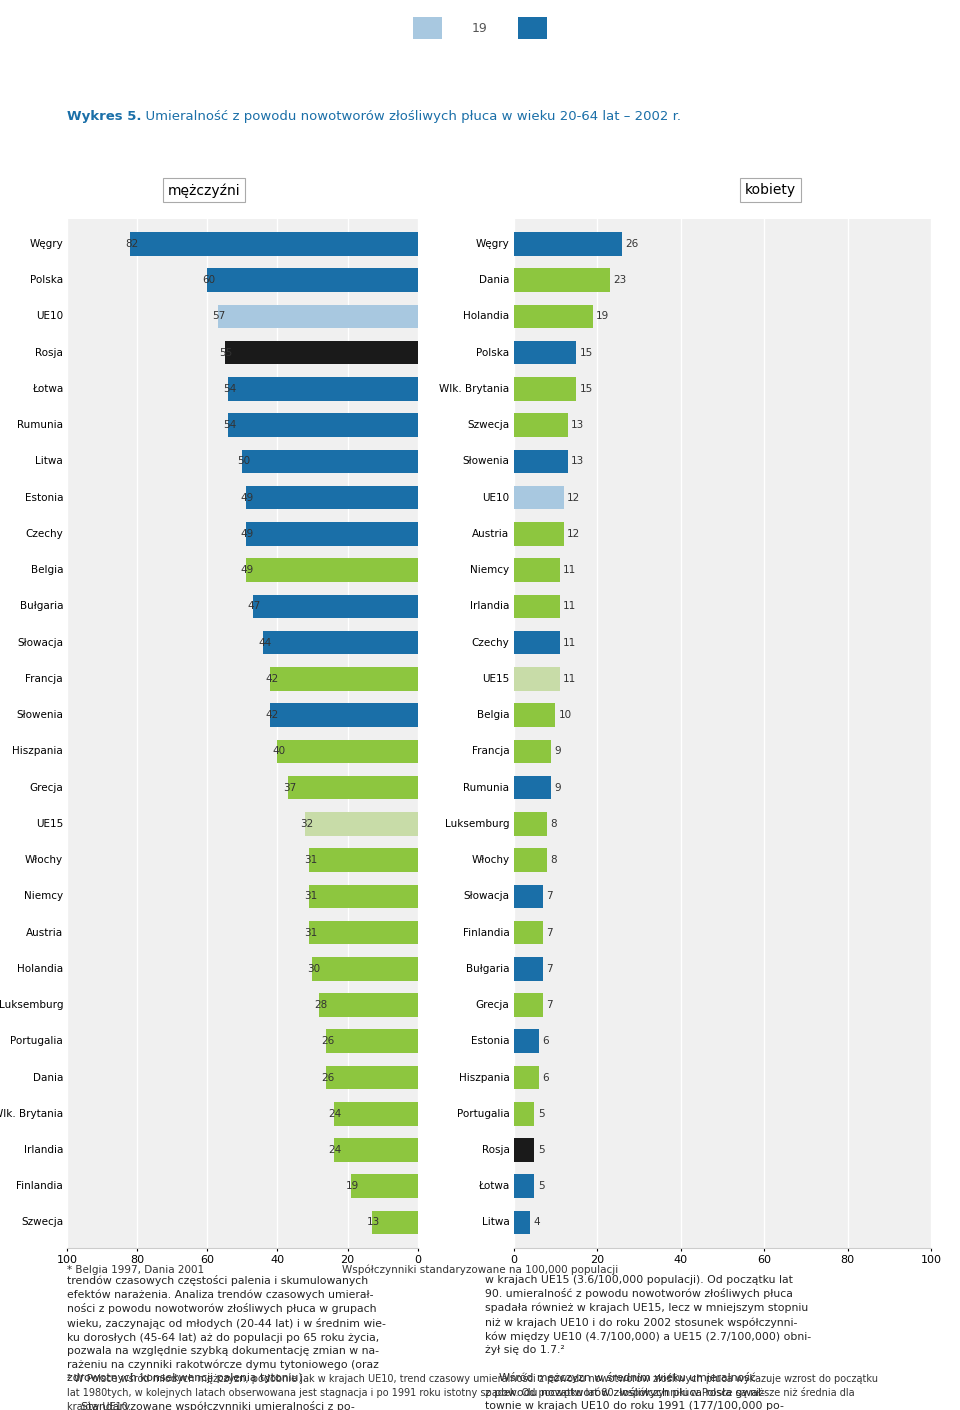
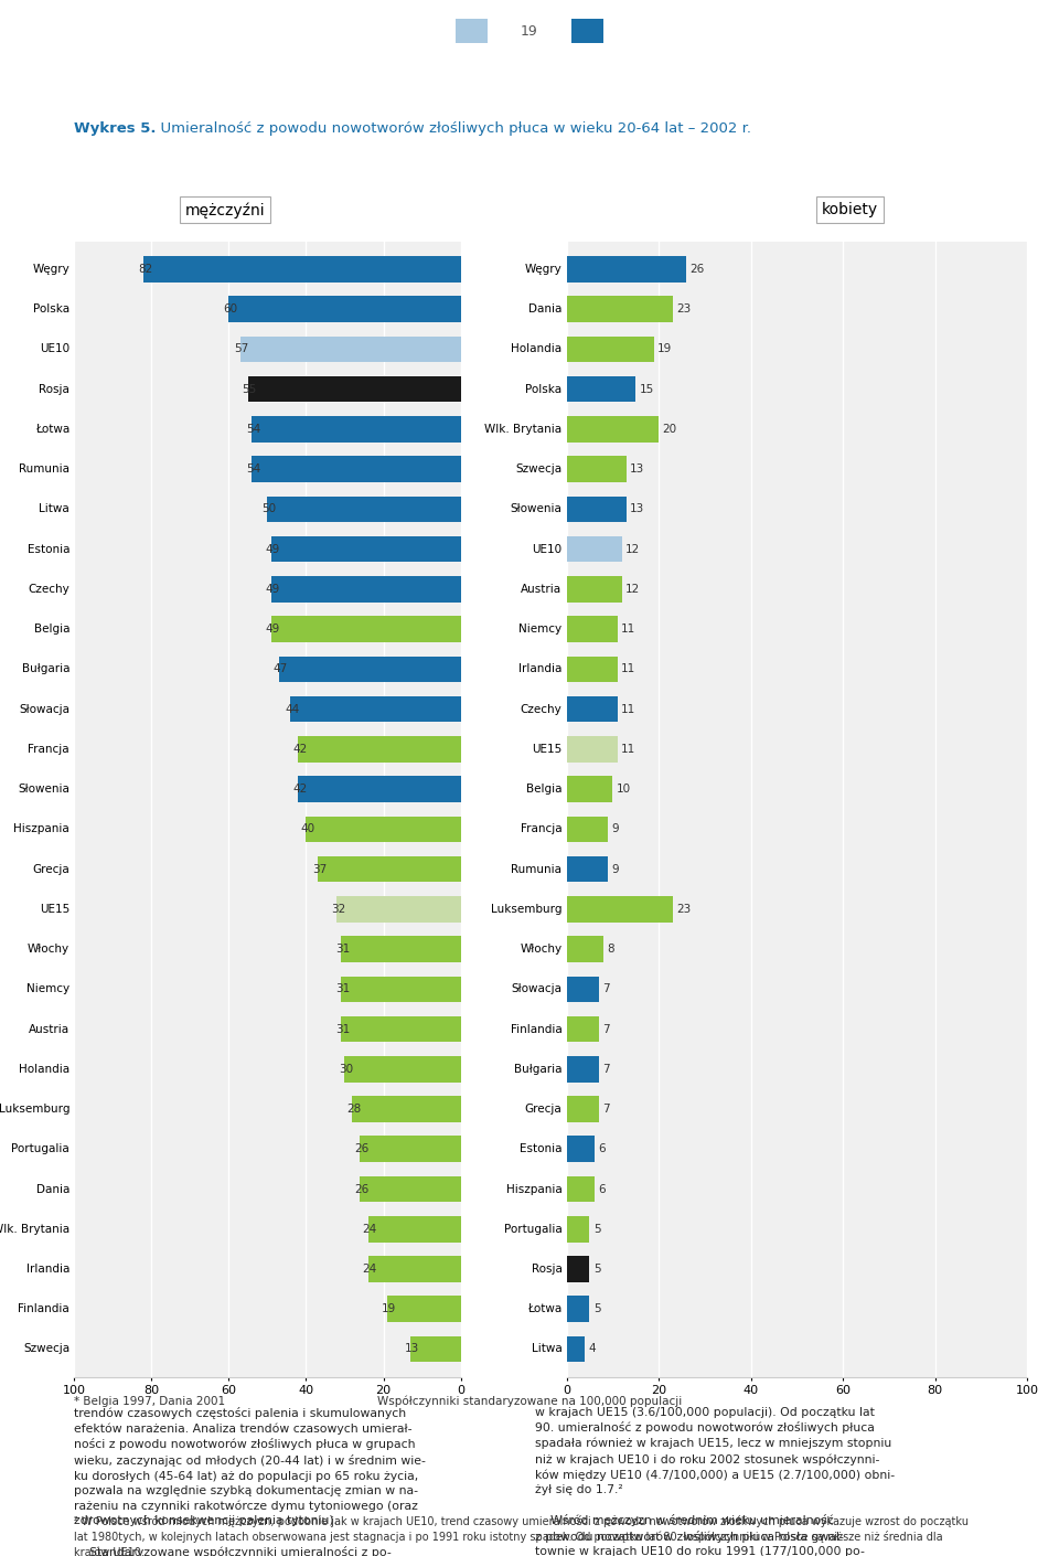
Wlk. Brytania: 15 -> 20
Luksemburg: 8 -> 23
